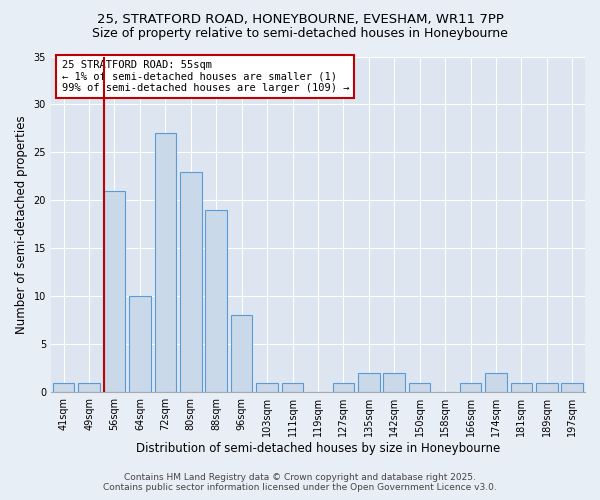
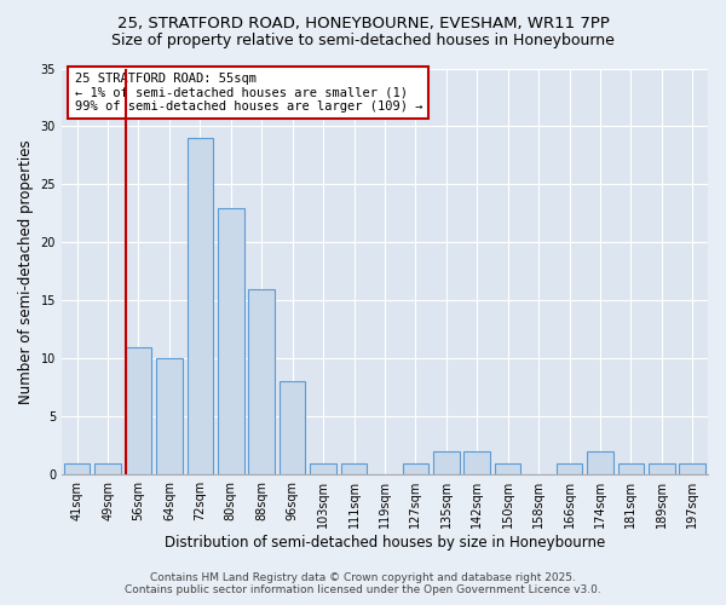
56sqm: 21 -> 11
72sqm: 27 -> 29
88sqm: 19 -> 16
